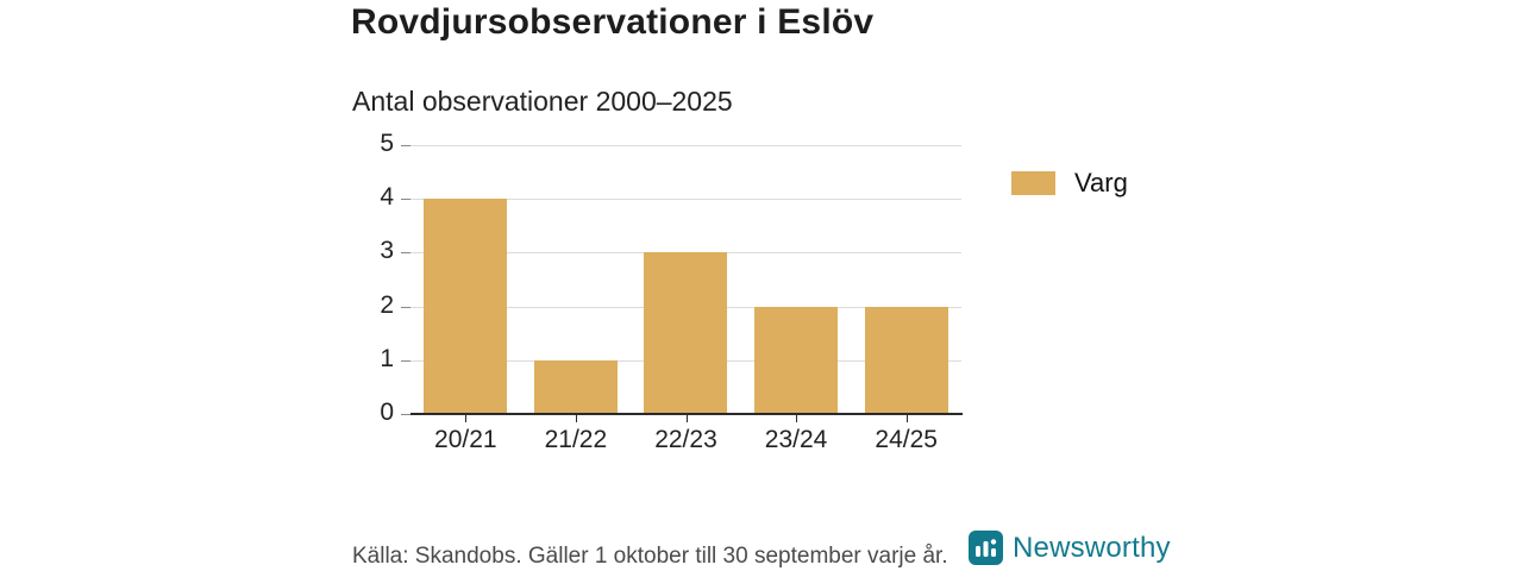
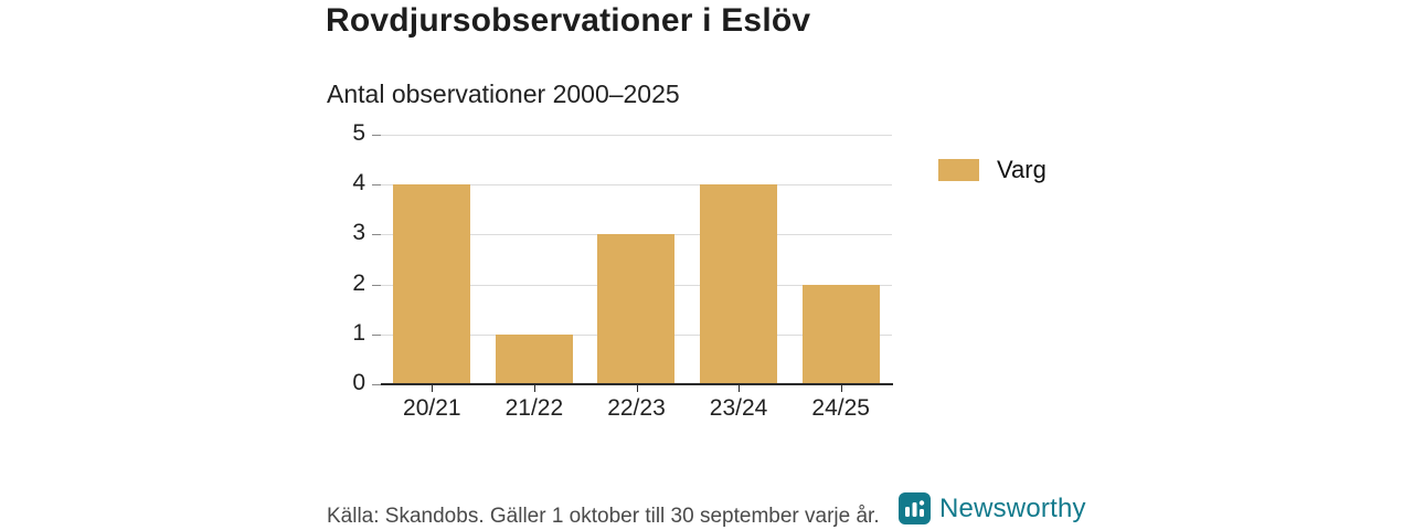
23/24: 2 -> 4
